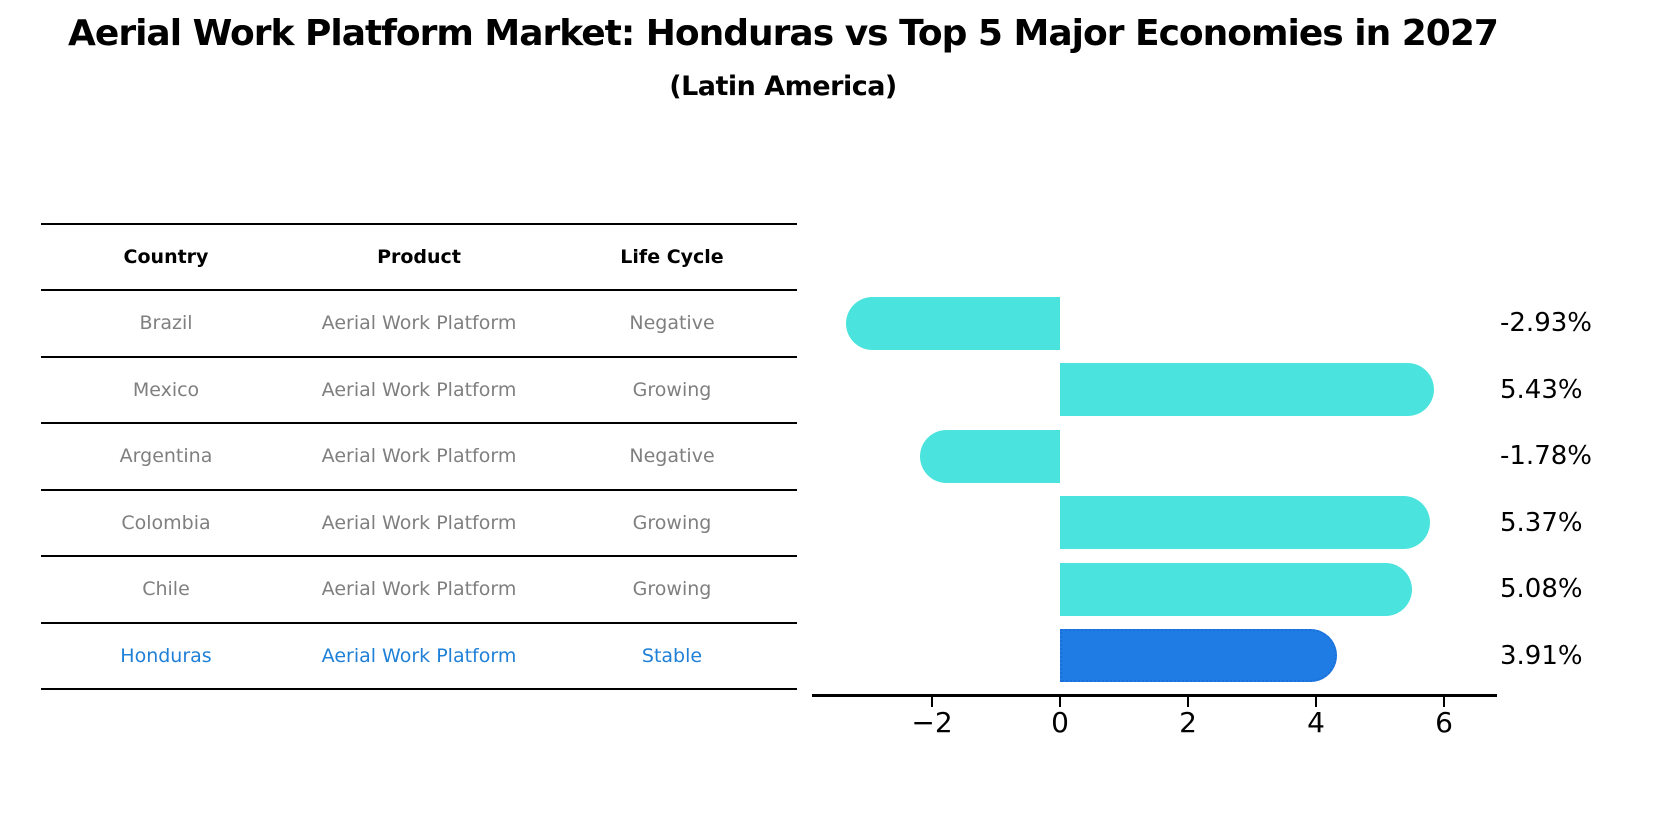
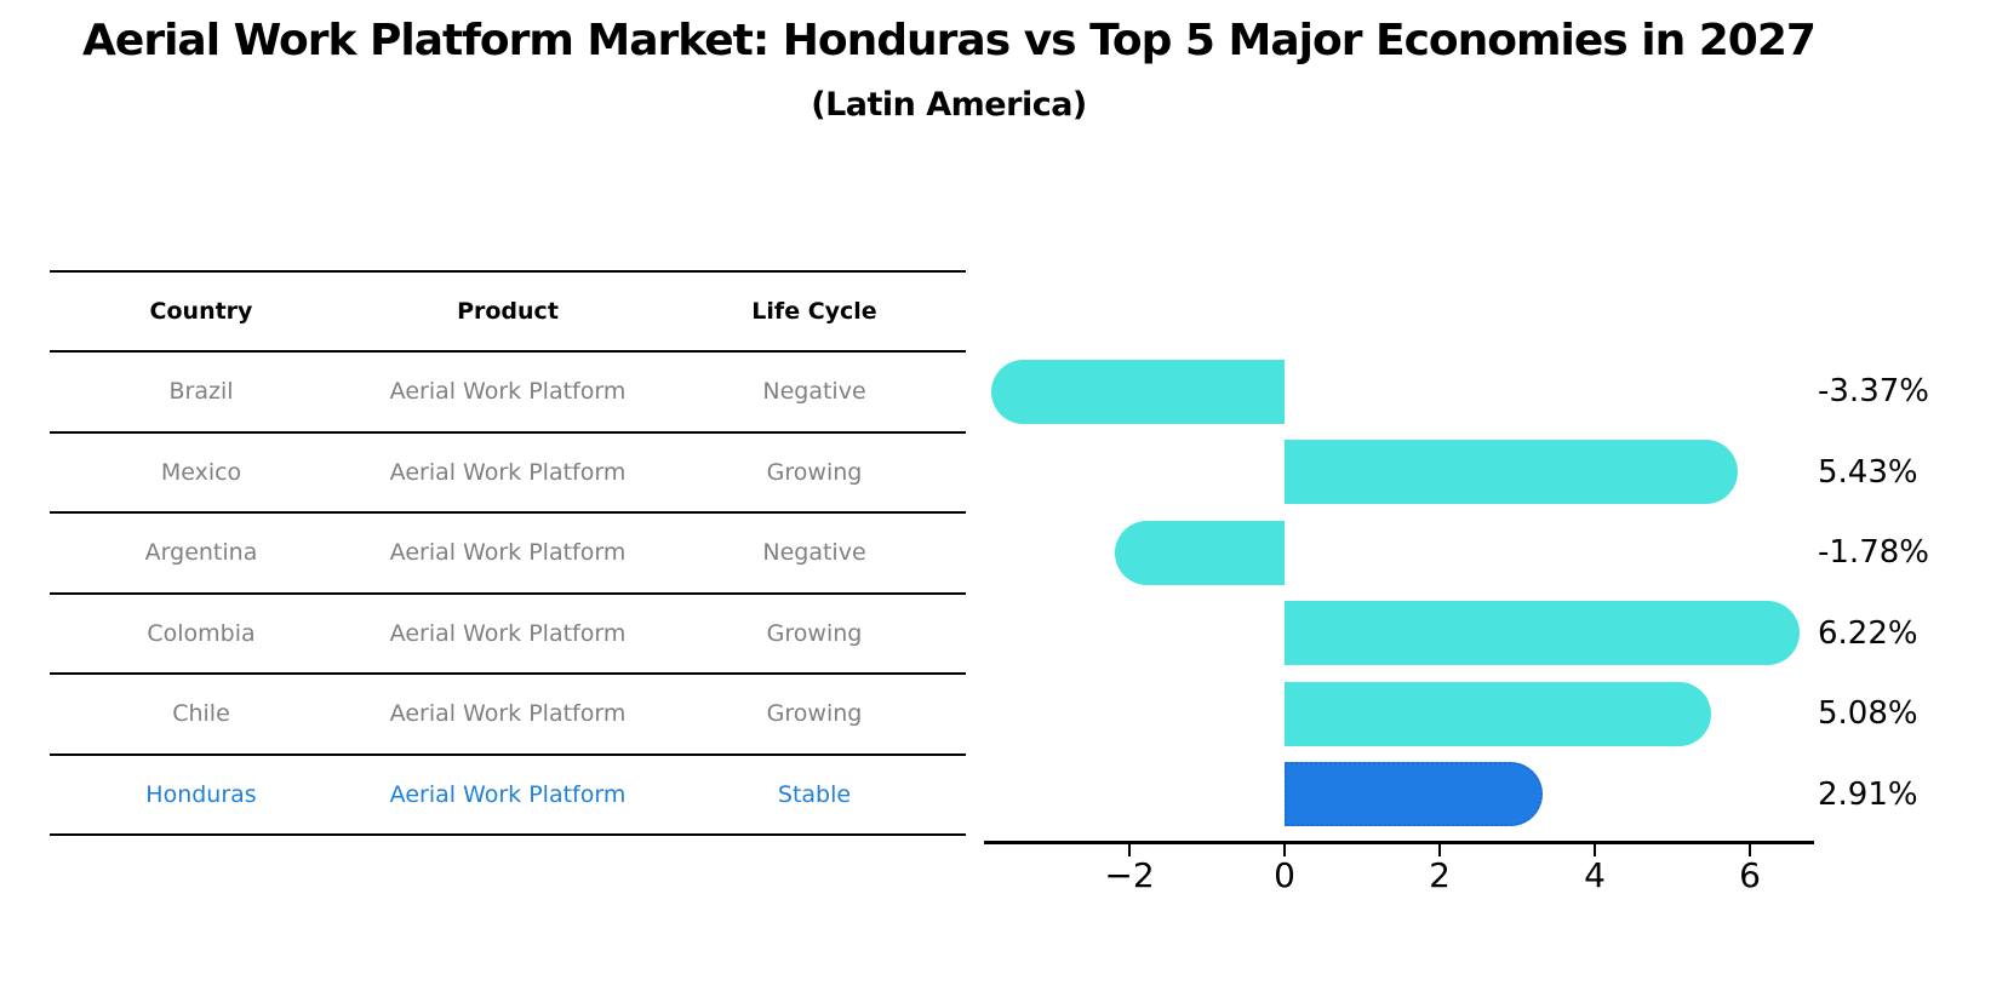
Brazil: -2.93% -> -3.37%
Colombia: 5.37% -> 6.22%
Honduras: 3.91% -> 2.91%
